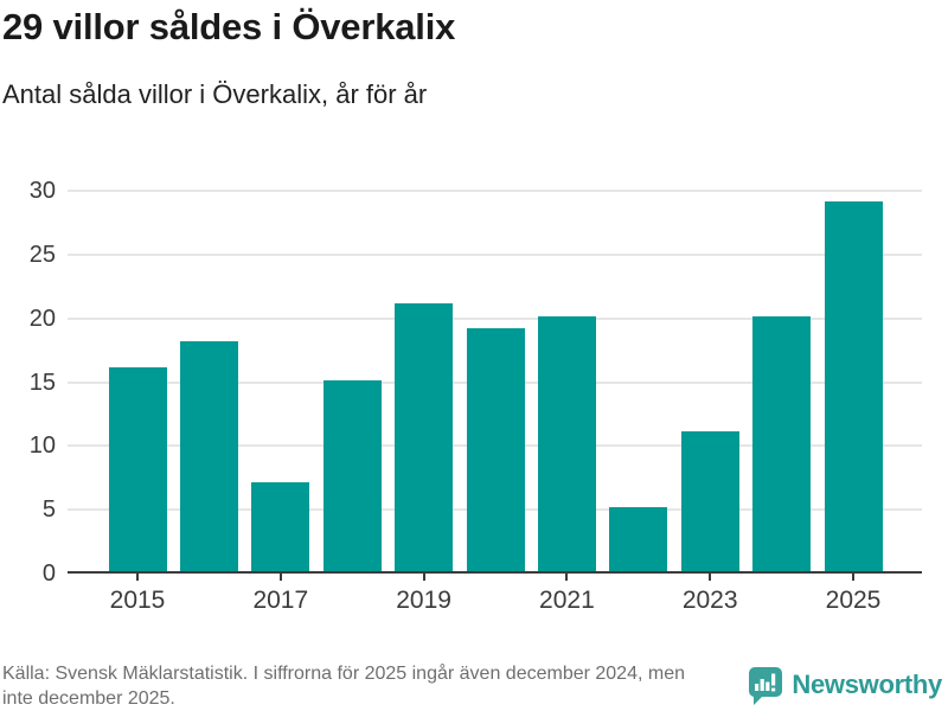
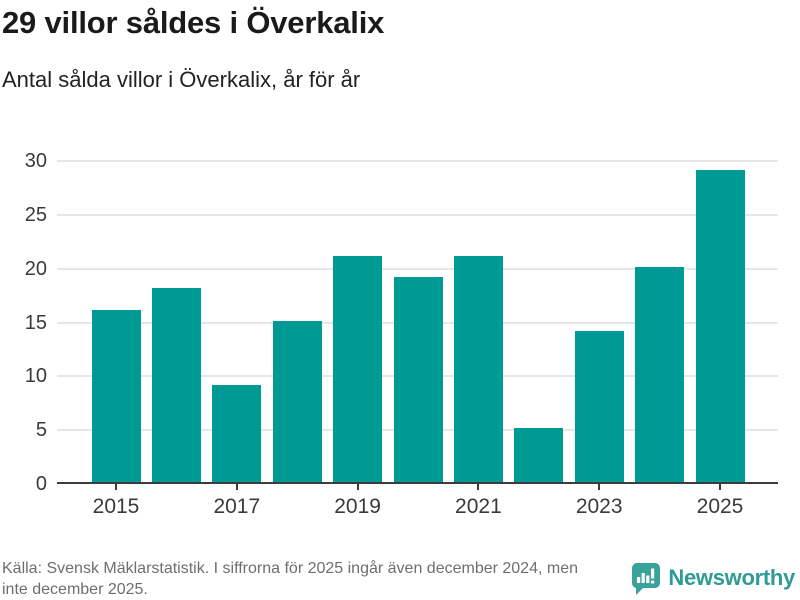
2017: 7 -> 9
2021: 20 -> 21
2023: 11 -> 14
